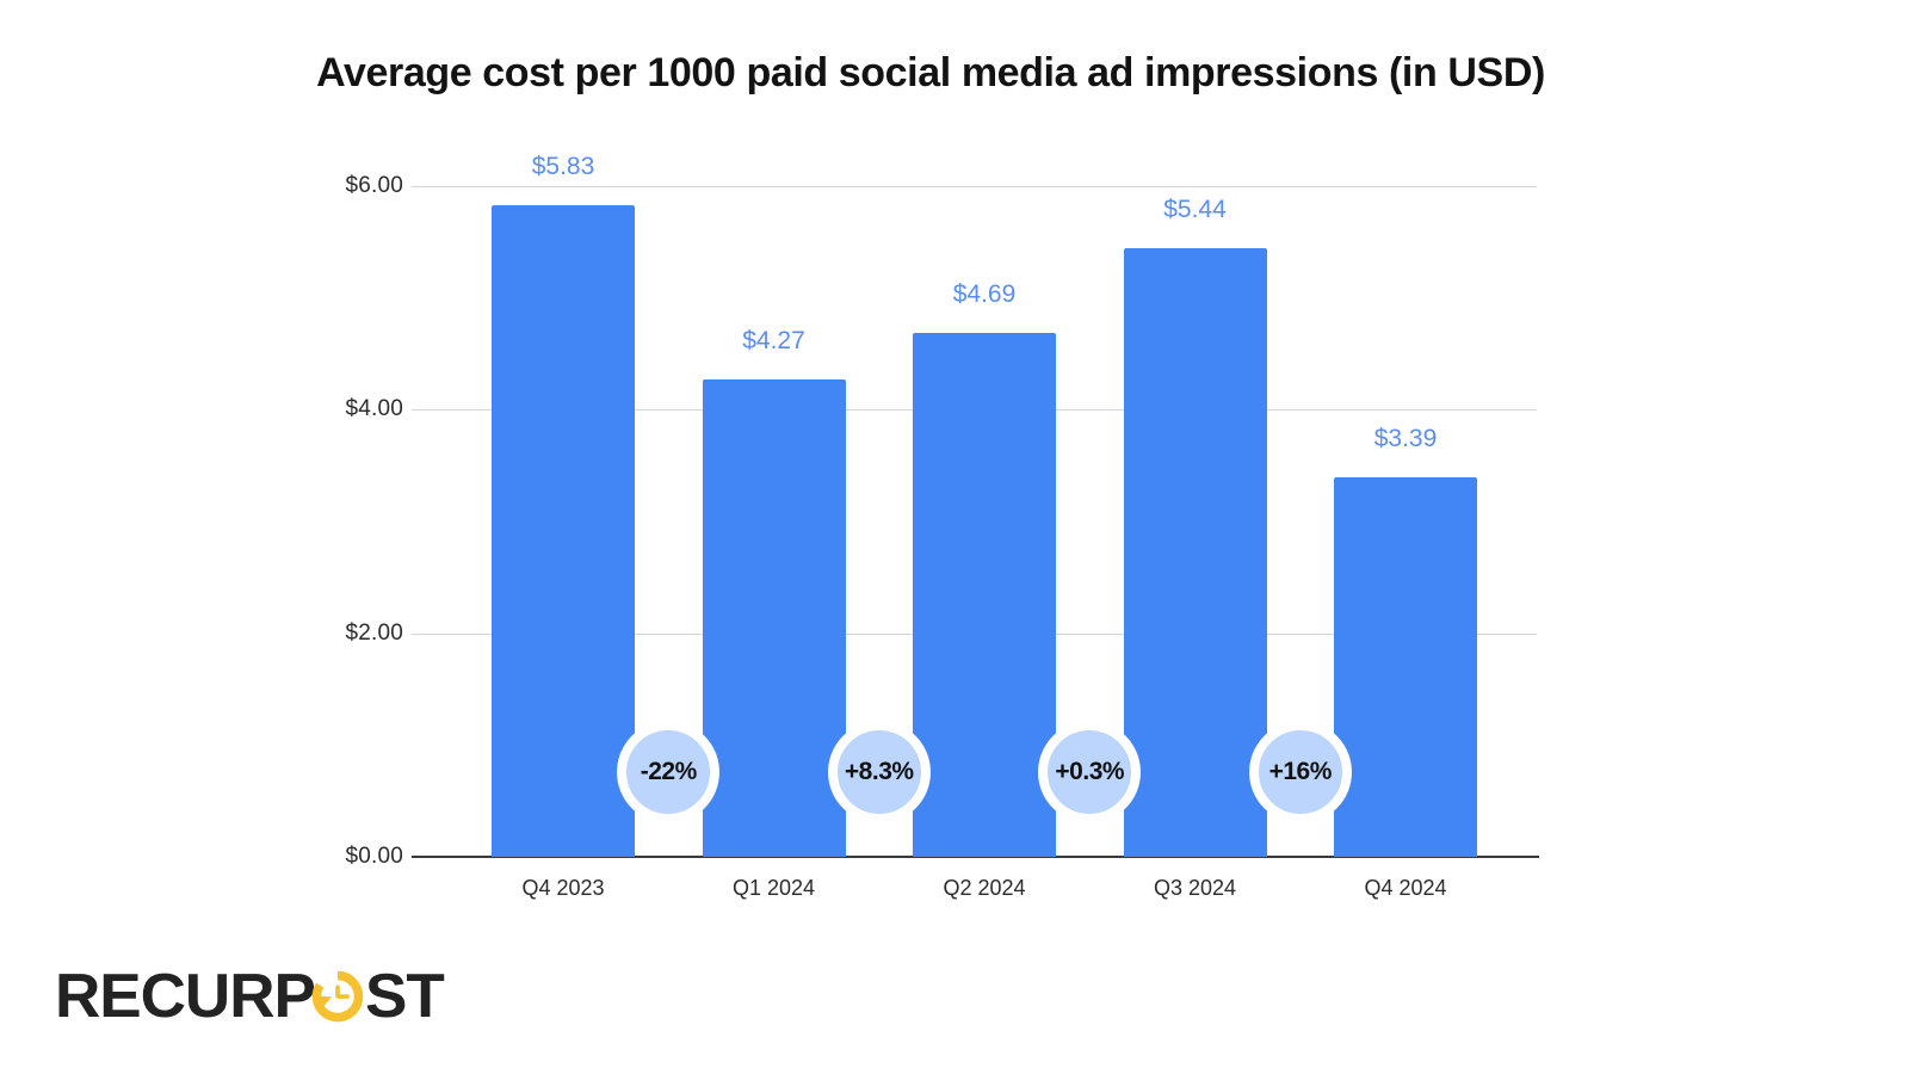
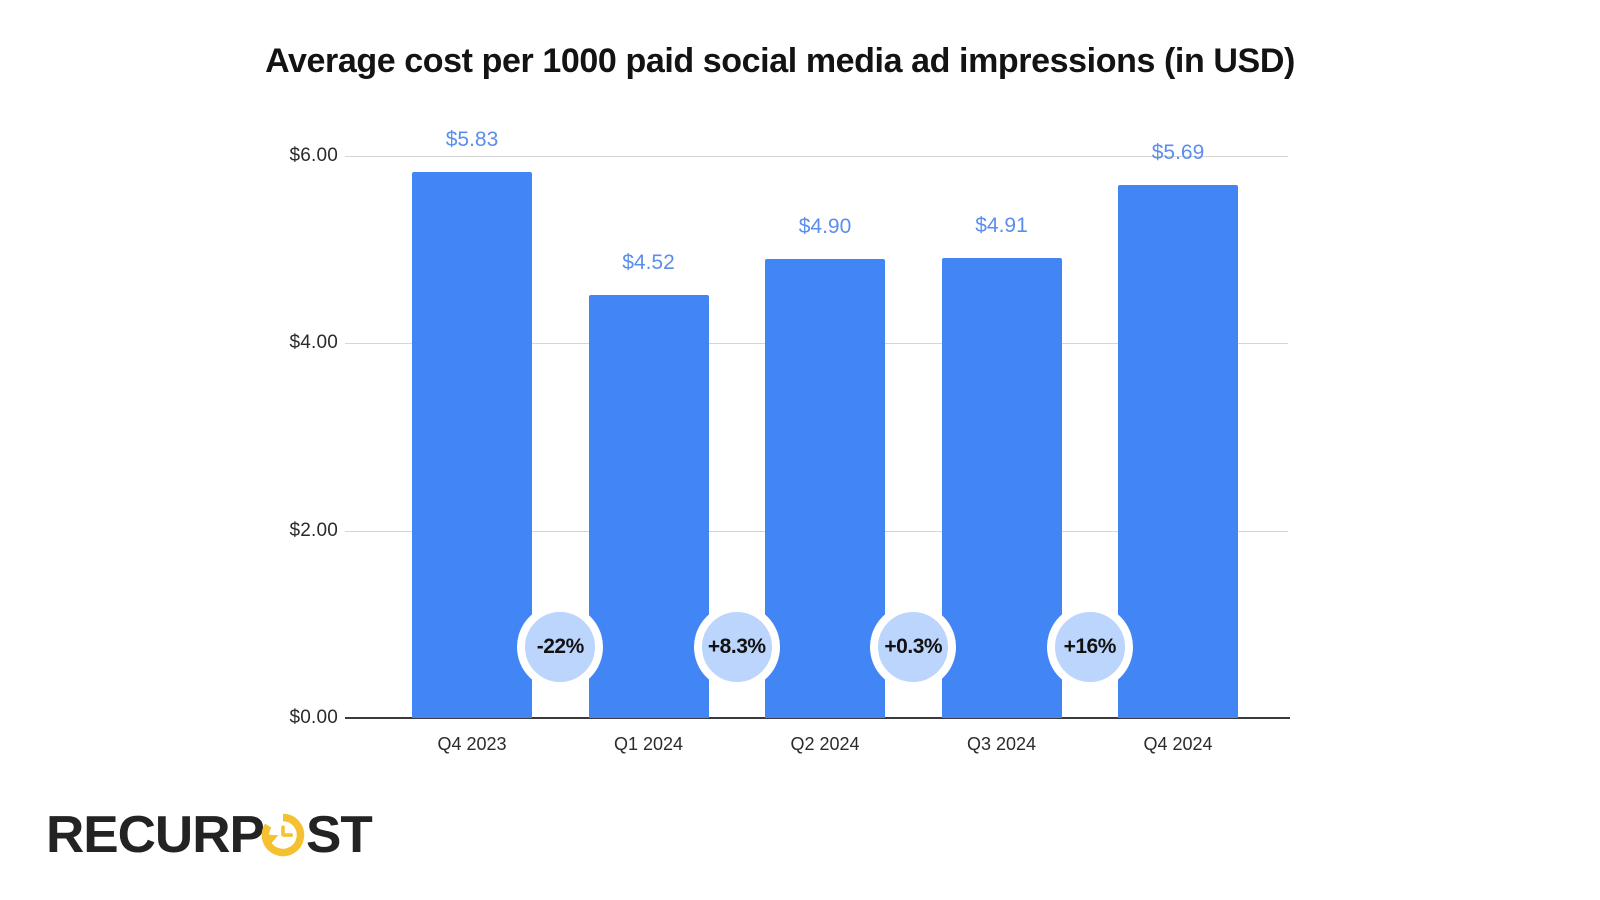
Q1 2024: $4.27 -> $4.52
Q2 2024: $4.69 -> $4.90
Q3 2024: $5.44 -> $4.91
Q4 2024: $3.39 -> $5.69
